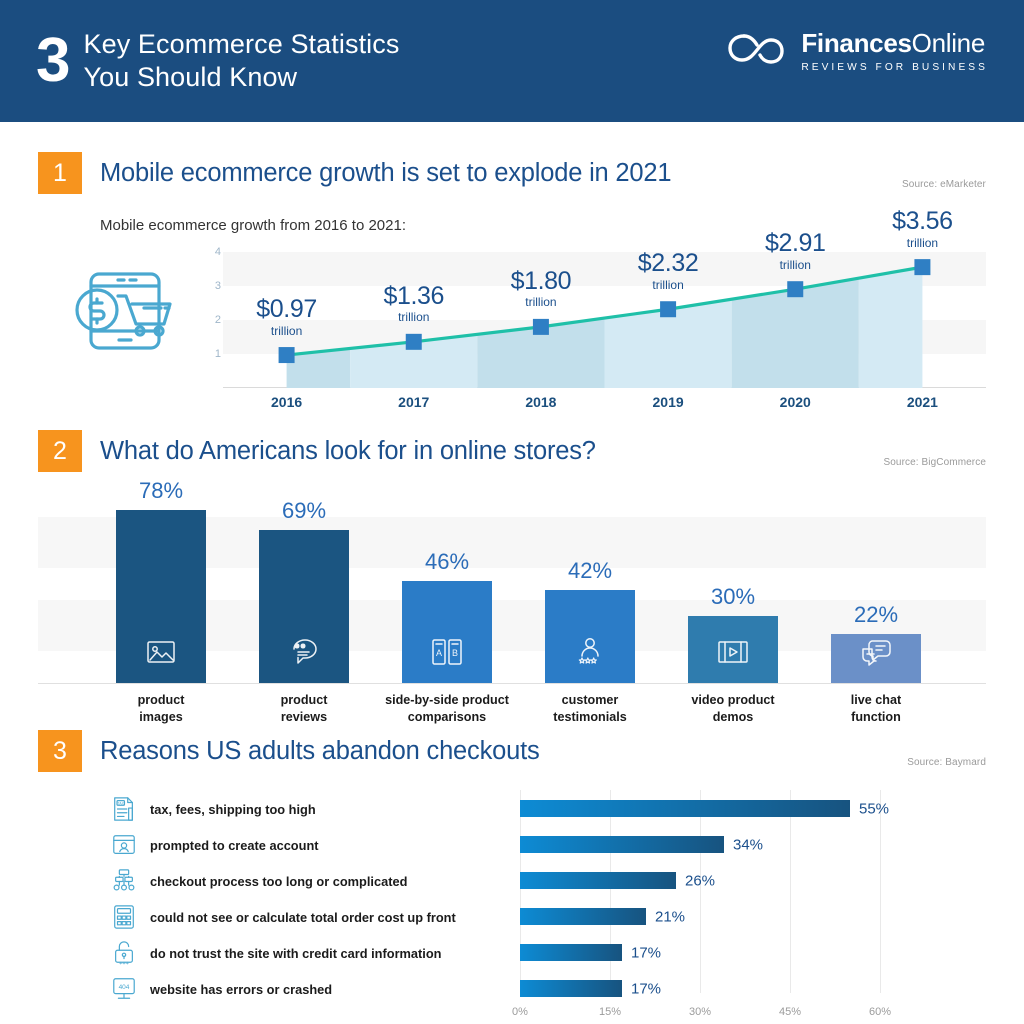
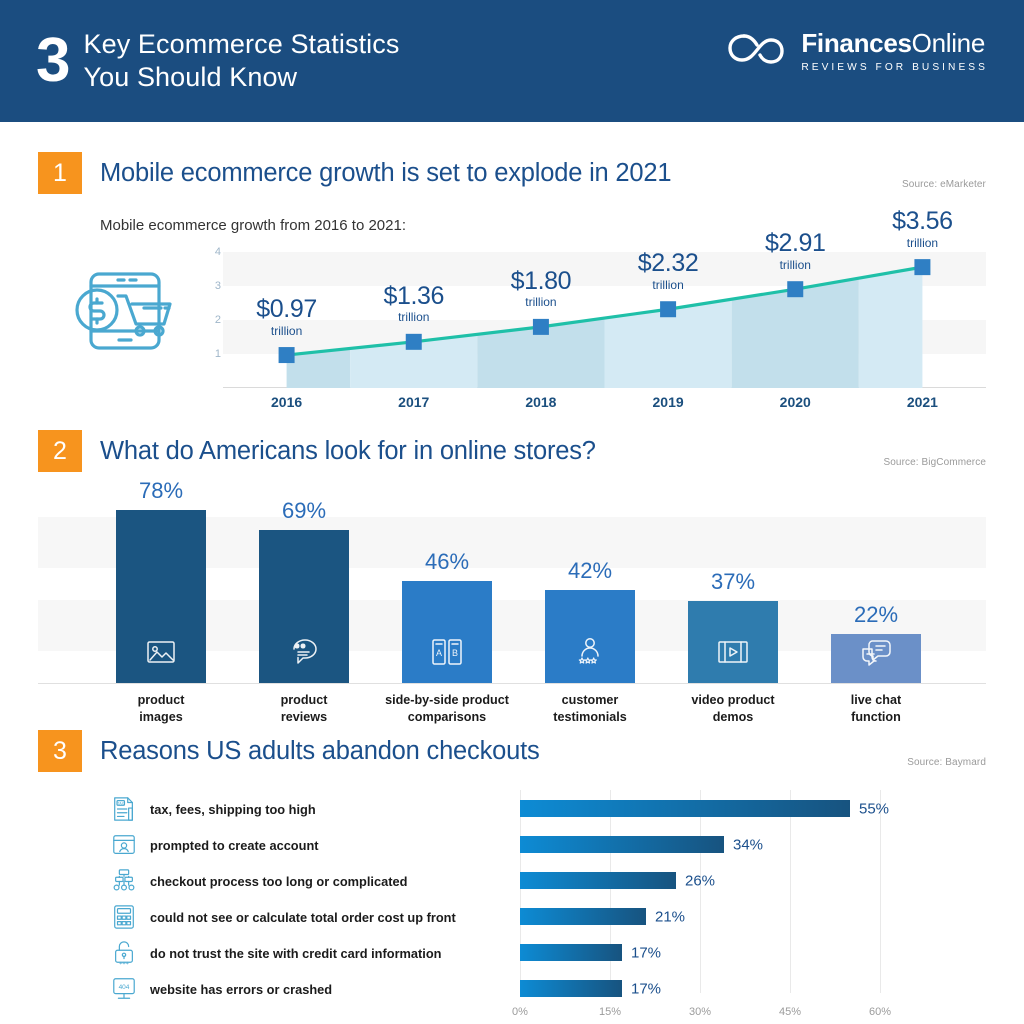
What do Americans look for in online stores?/video product demos: 30% -> 37%
